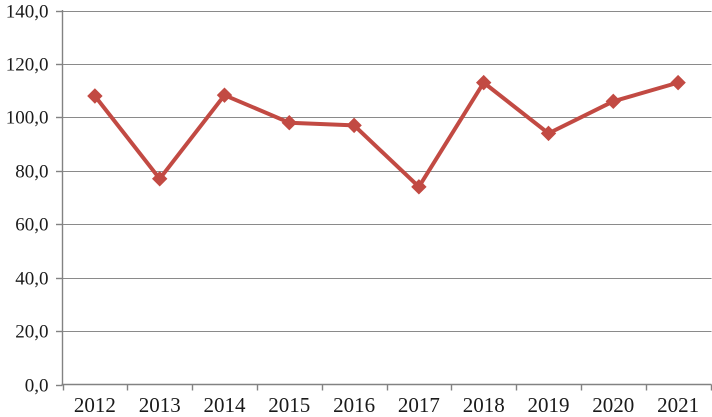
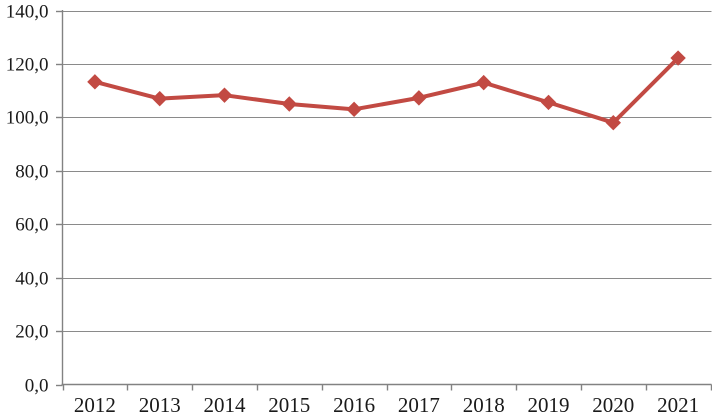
2012: 108 -> 113
2013: 77 -> 107
2015: 98 -> 105
2016: 97 -> 103
2017: 74 -> 107
2019: 94 -> 106
2020: 106 -> 98
2021: 113 -> 122
